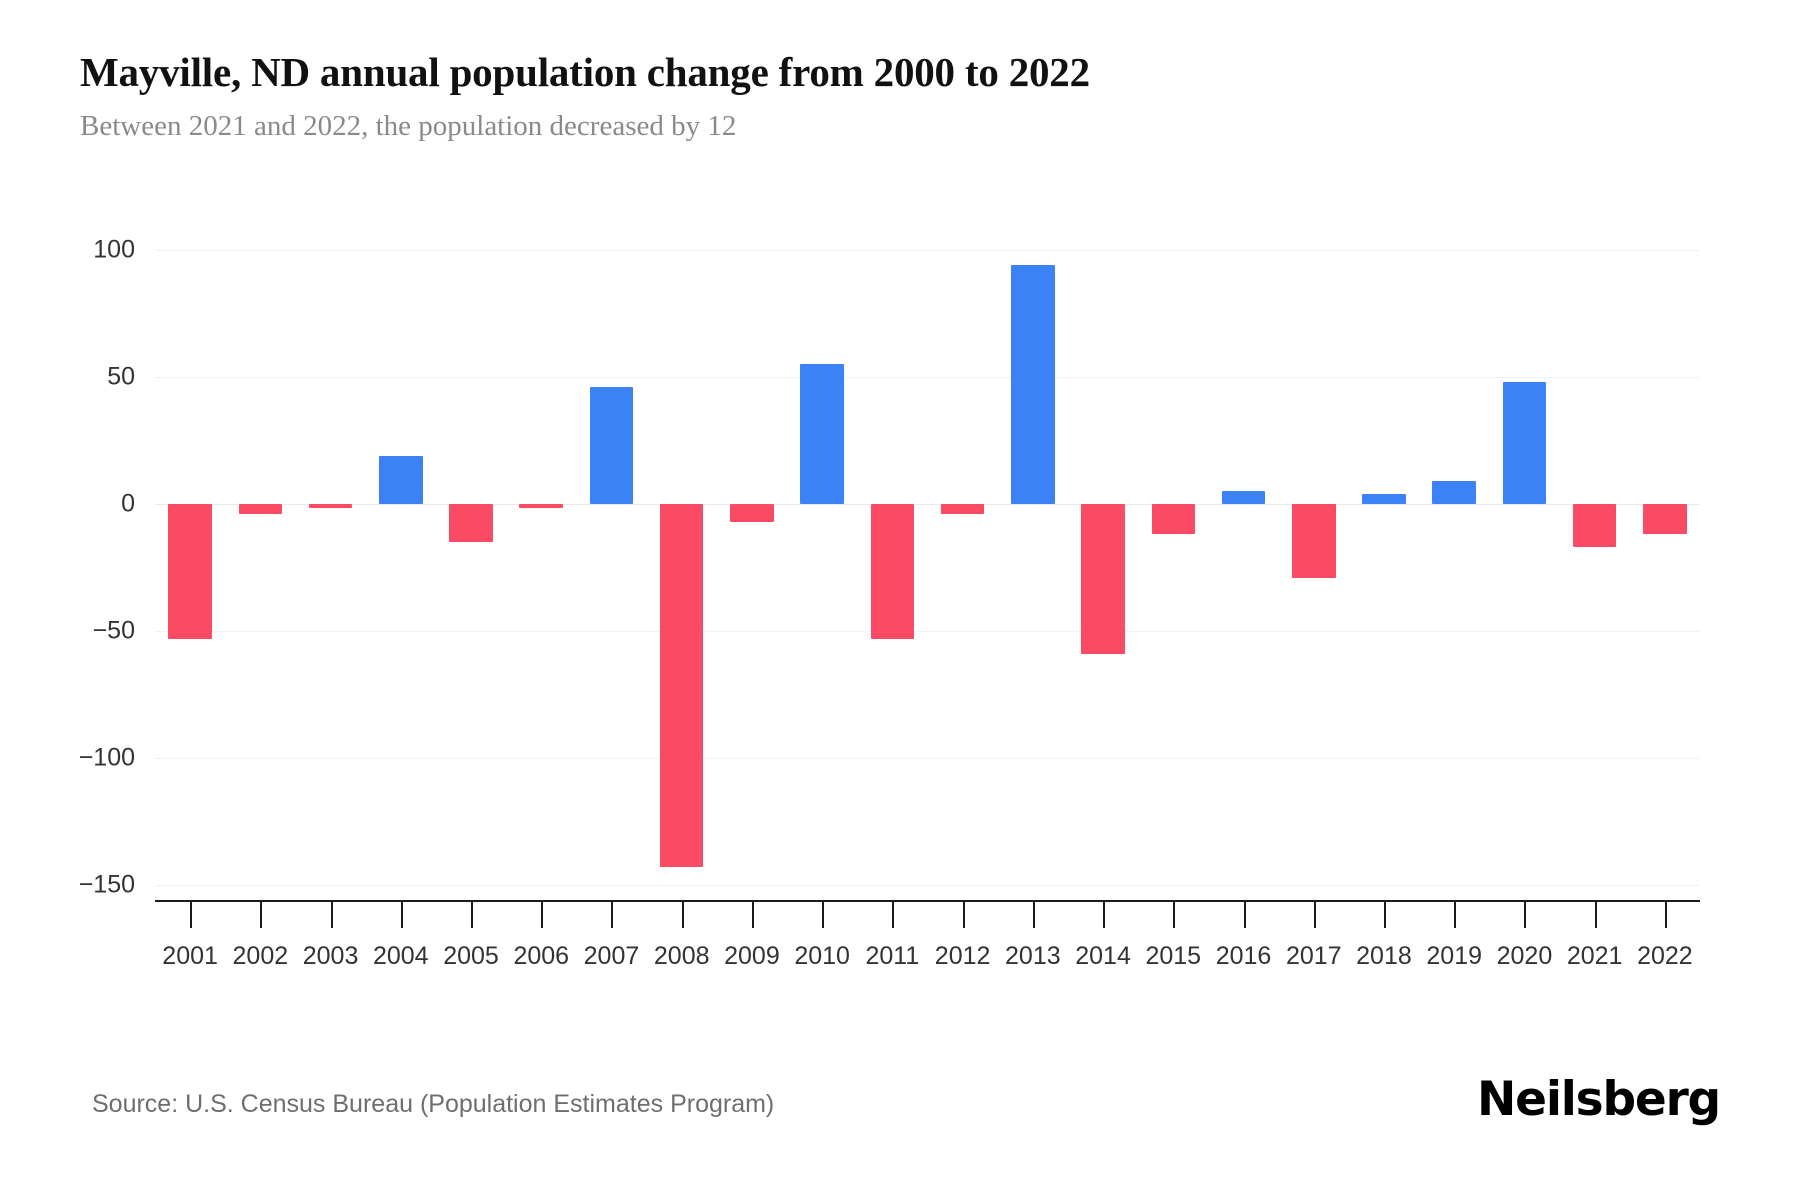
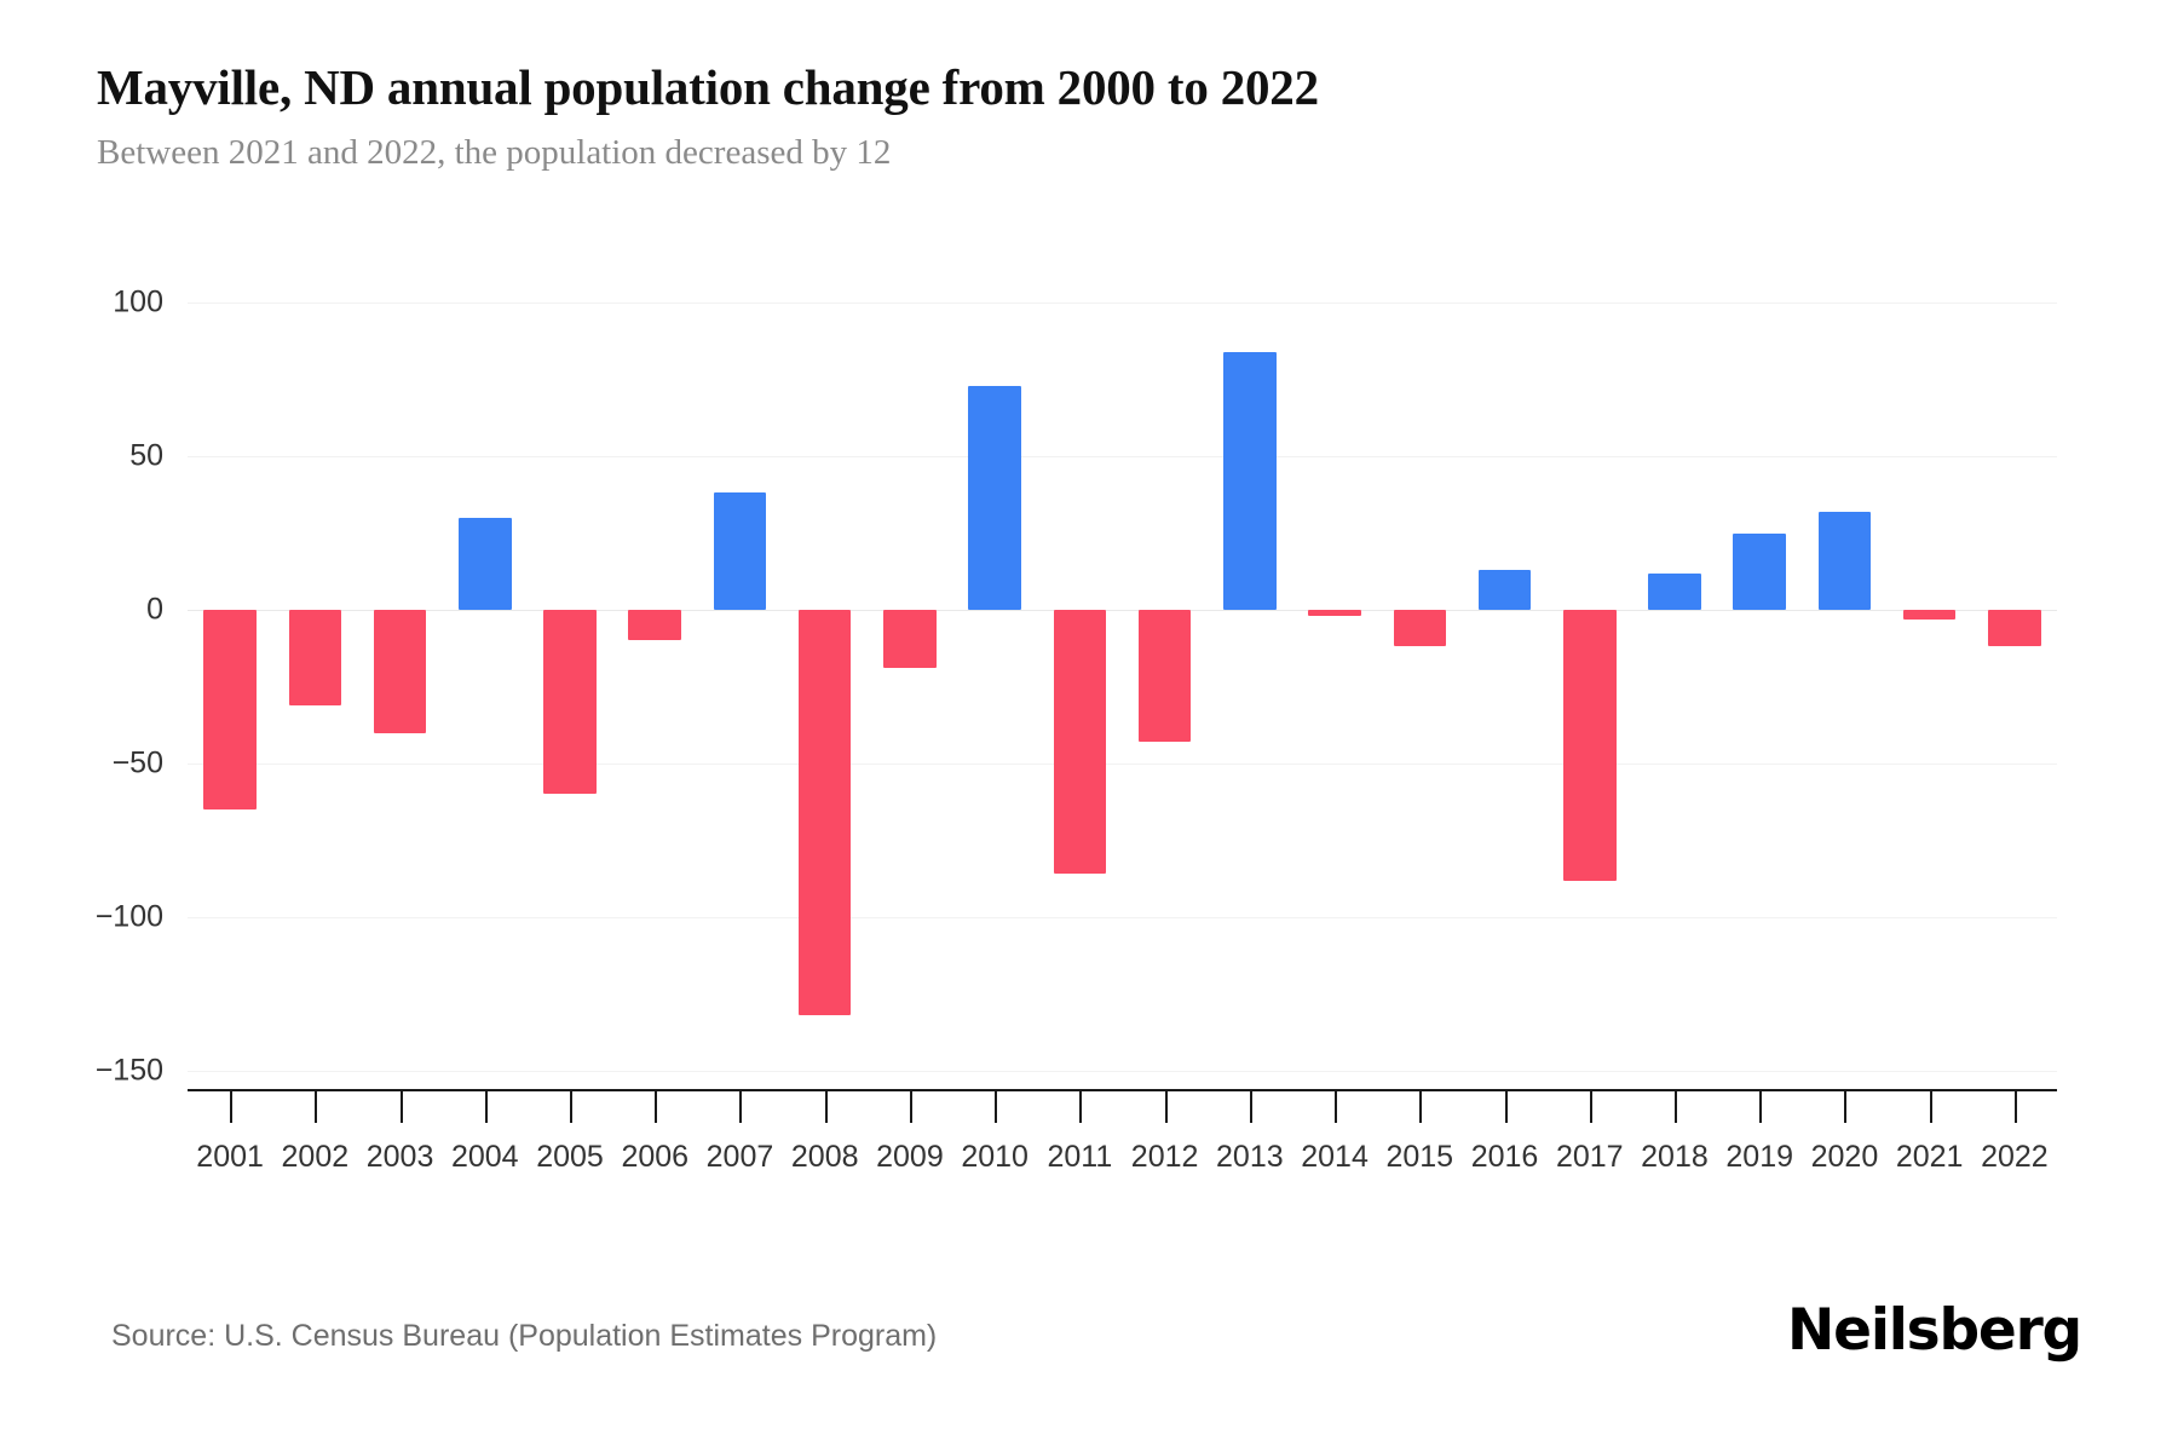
2001: -53 -> -65
2002: -4 -> -31
2003: -1 -> -40
2004: 19 -> 30
2005: -15 -> -60
2006: -1 -> -10
2007: 46 -> 38
2008: -143 -> -132
2009: -7 -> -19
2010: 55 -> 73
2011: -53 -> -86
2012: -4 -> -43
2013: 94 -> 84
2014: -59 -> -2
2016: 5 -> 13
2017: -29 -> -88
2018: 4 -> 12
2019: 9 -> 25
2020: 48 -> 32
2021: -17 -> -3
